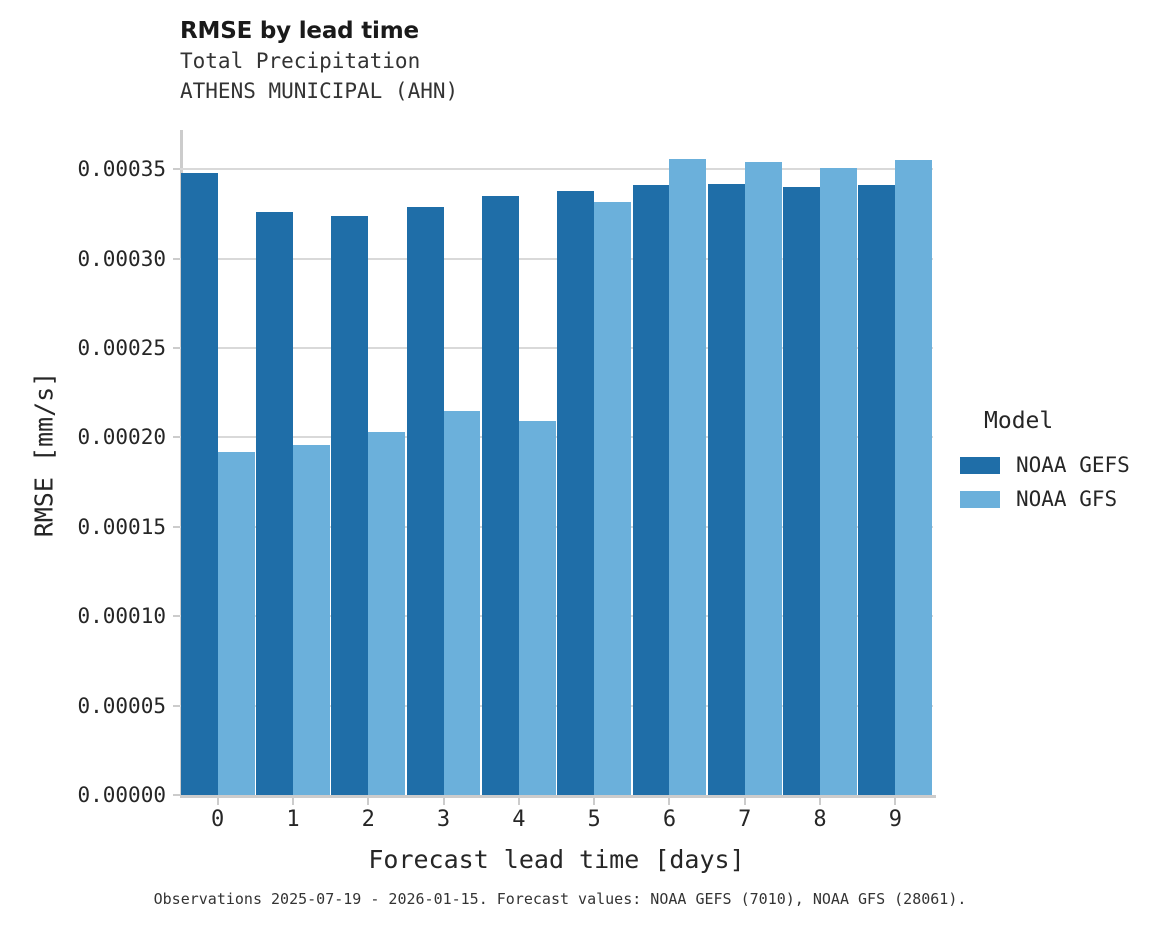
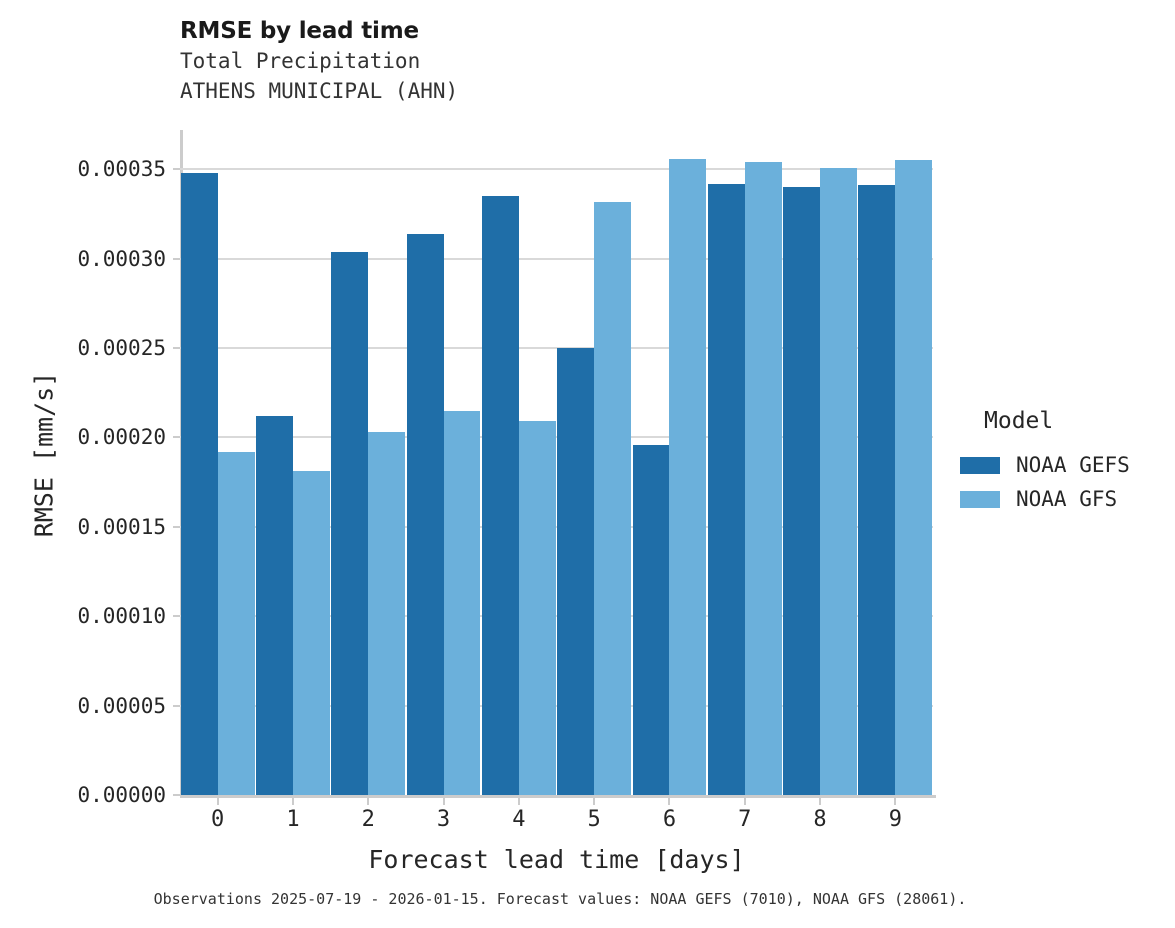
NOAA GEFS/1: 0.000326 -> 0.000212
NOAA GFS/1: 0.000196 -> 0.000181
NOAA GEFS/2: 0.000324 -> 0.000304
NOAA GEFS/3: 0.000329 -> 0.000314
NOAA GEFS/5: 0.000338 -> 0.000250
NOAA GEFS/6: 0.000341 -> 0.000196
